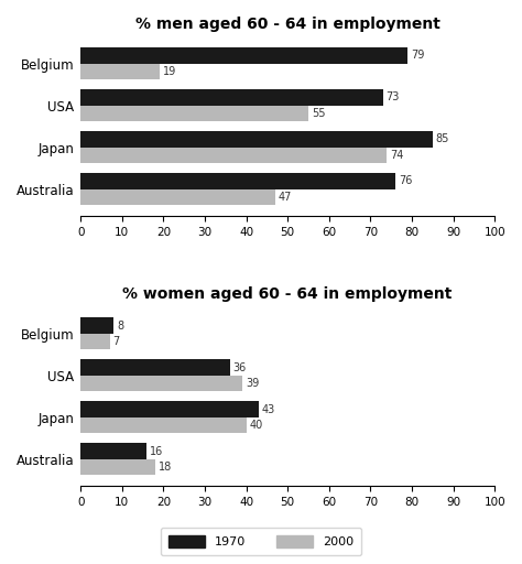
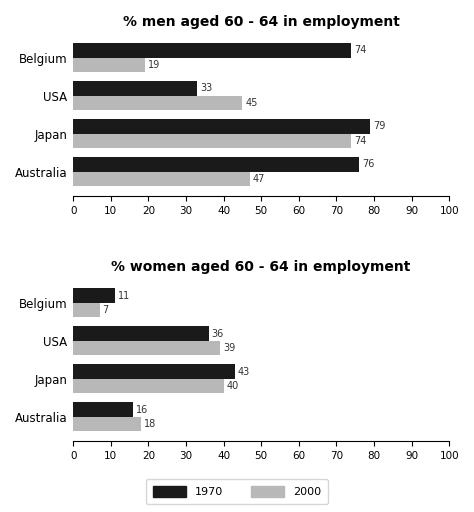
% men aged 60 - 64 in employment/1970/Belgium: 79 -> 74
% men aged 60 - 64 in employment/1970/USA: 73 -> 33
% men aged 60 - 64 in employment/2000/USA: 55 -> 45
% men aged 60 - 64 in employment/1970/Japan: 85 -> 79
% women aged 60 - 64 in employment/1970/Belgium: 8 -> 11
